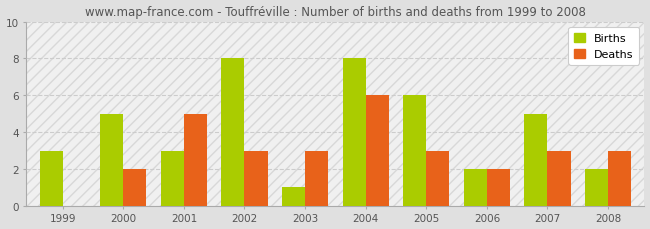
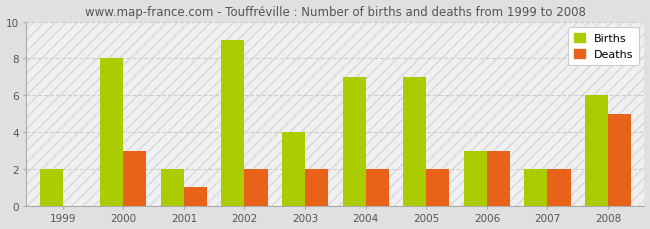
Births/1999: 3 -> 2
Births/2000: 5 -> 8
Deaths/2000: 2 -> 3
Births/2001: 3 -> 2
Deaths/2001: 5 -> 1
Births/2002: 8 -> 9
Deaths/2002: 3 -> 2
Births/2003: 1 -> 4
Deaths/2003: 3 -> 2
Births/2004: 8 -> 7
Deaths/2004: 6 -> 2
Births/2005: 6 -> 7
Deaths/2005: 3 -> 2
Births/2006: 2 -> 3
Deaths/2006: 2 -> 3
Births/2007: 5 -> 2
Deaths/2007: 3 -> 2
Births/2008: 2 -> 6
Deaths/2008: 3 -> 5
